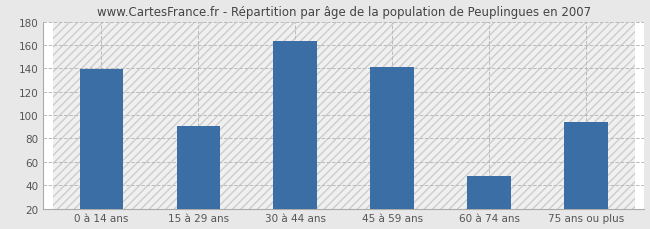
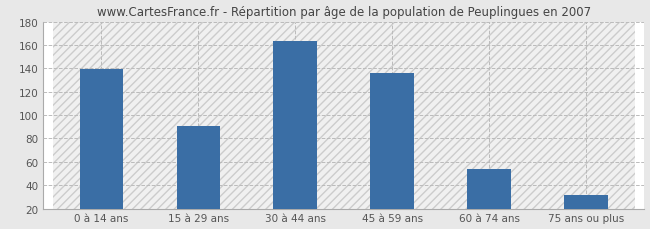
45 à 59 ans: 141 -> 136
60 à 74 ans: 48 -> 54
75 ans ou plus: 94 -> 32
